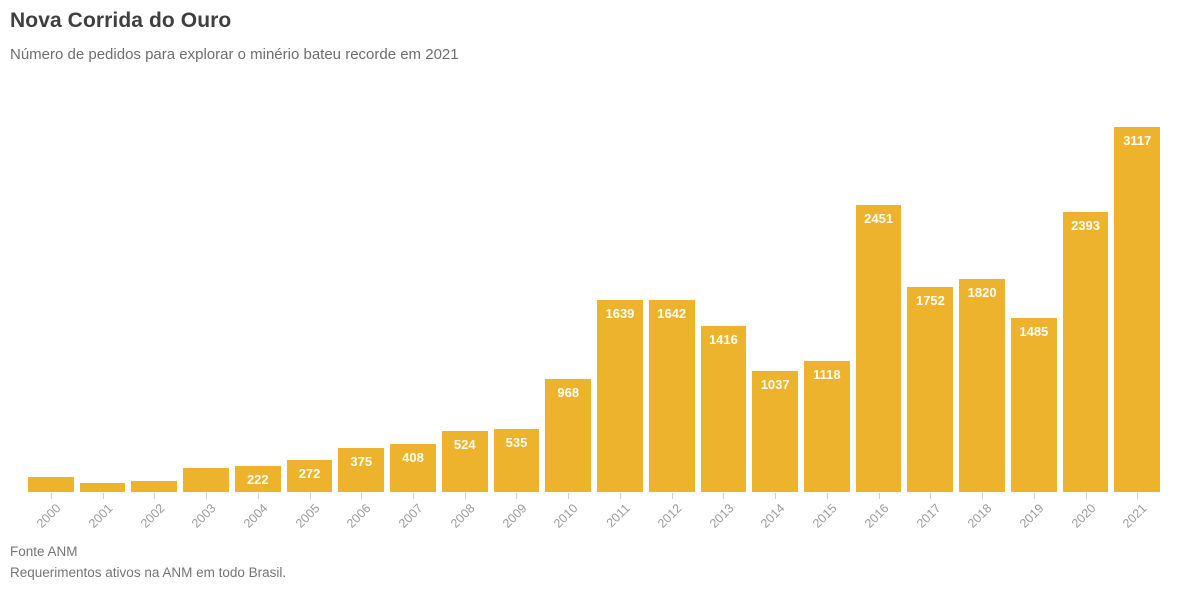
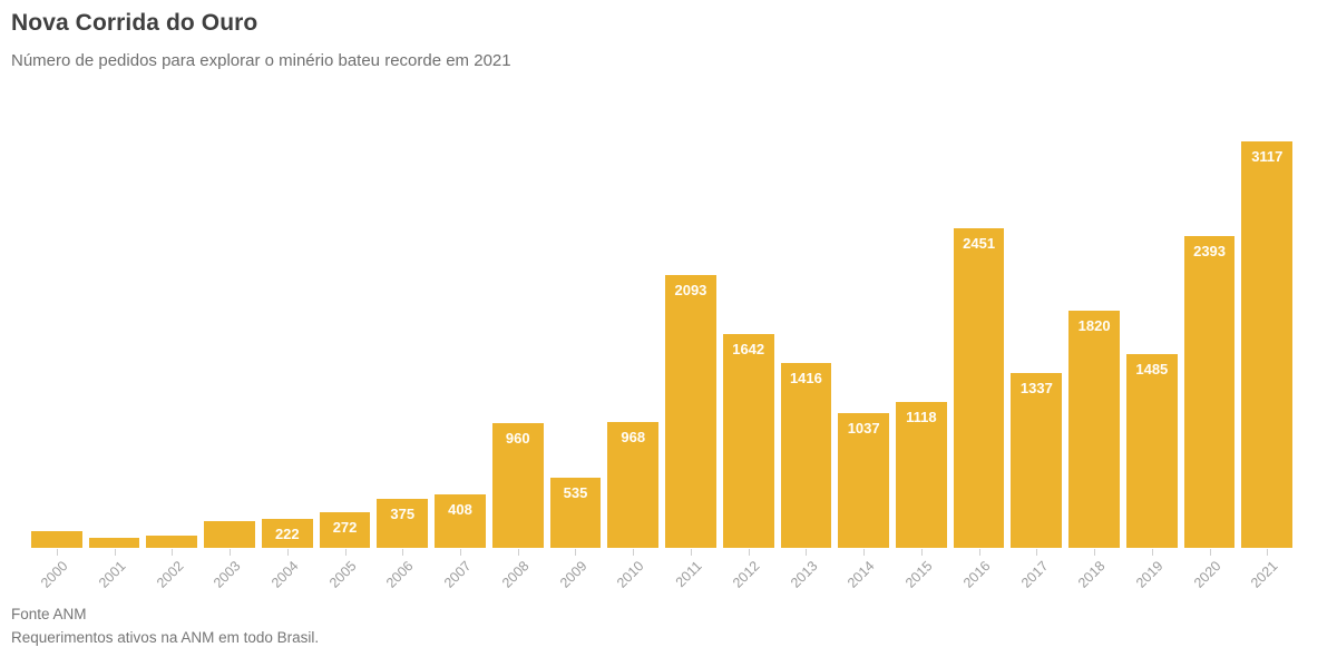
2008: 524 -> 960
2011: 1639 -> 2093
2017: 1752 -> 1337
